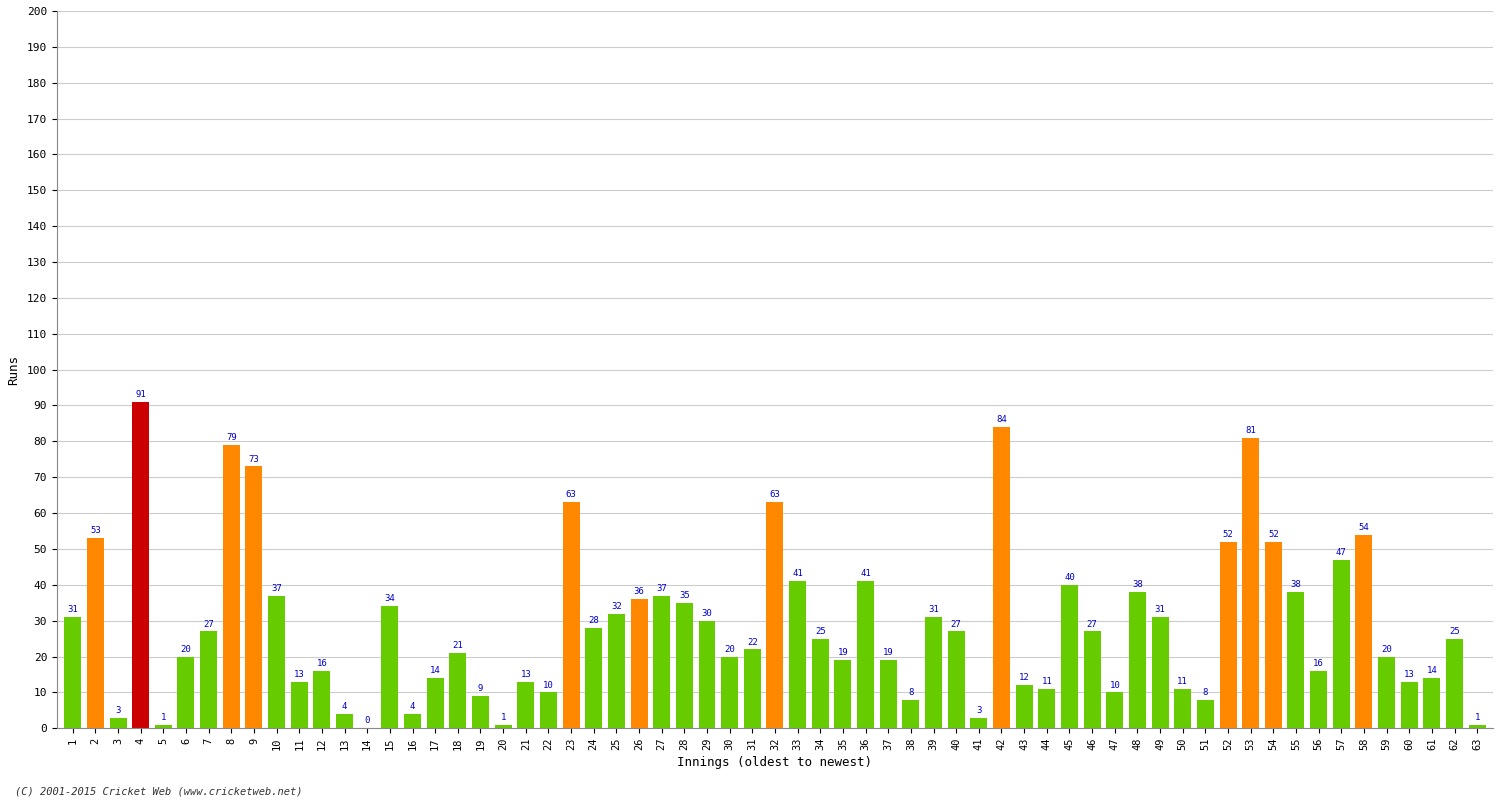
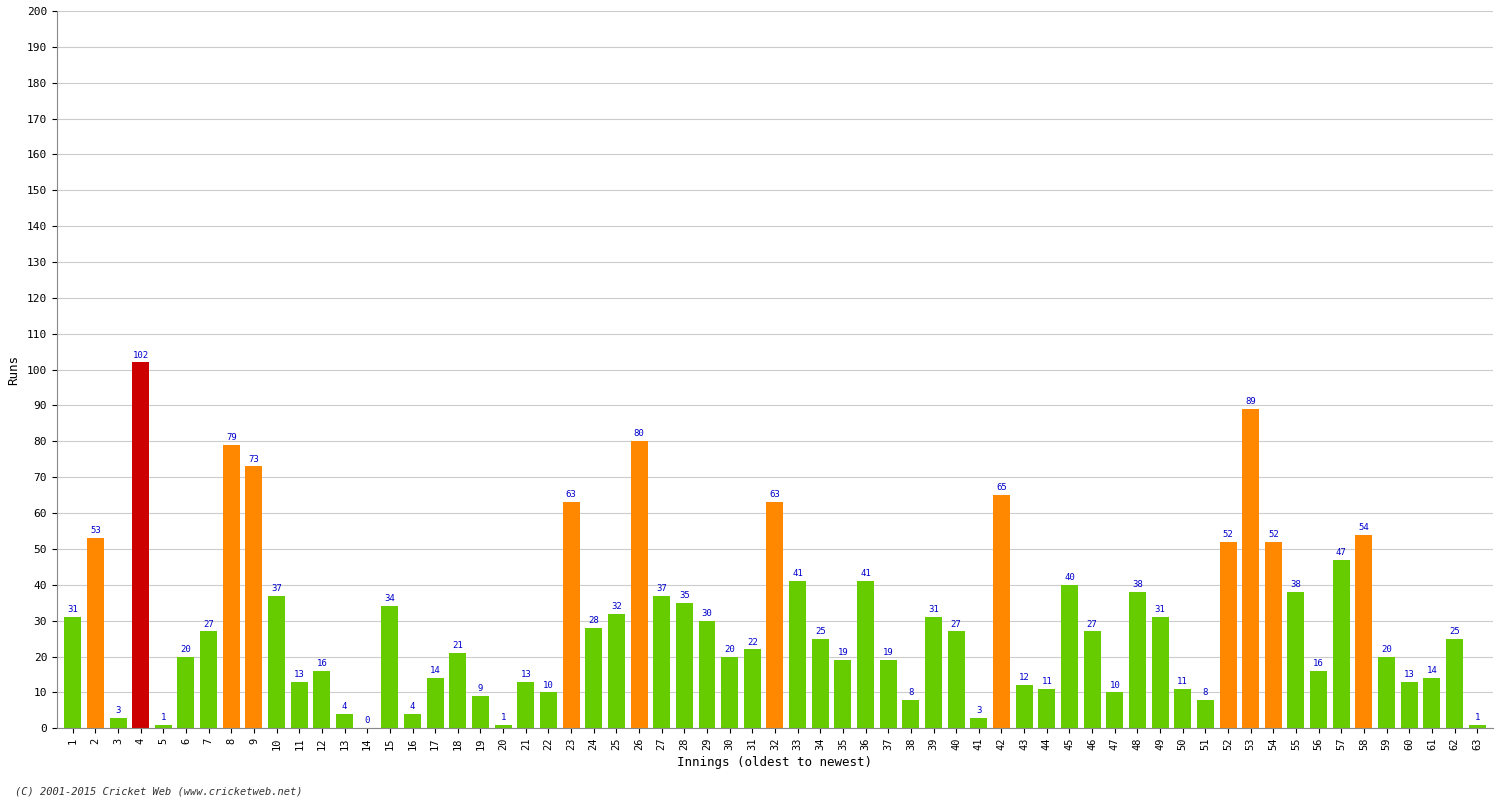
4: 91 -> 102
26: 36 -> 80
42: 84 -> 65
53: 81 -> 89
